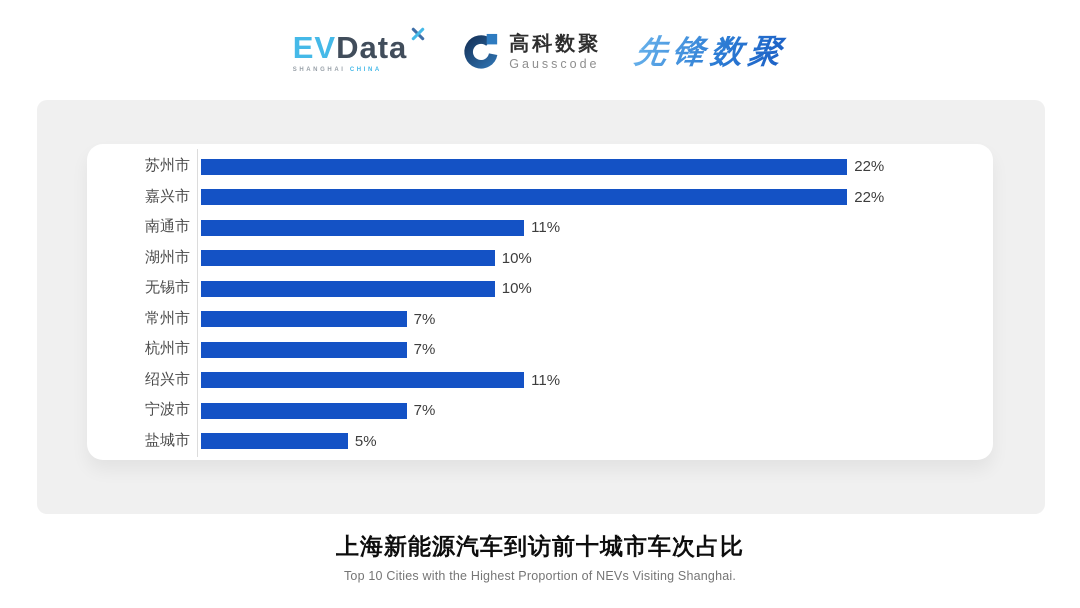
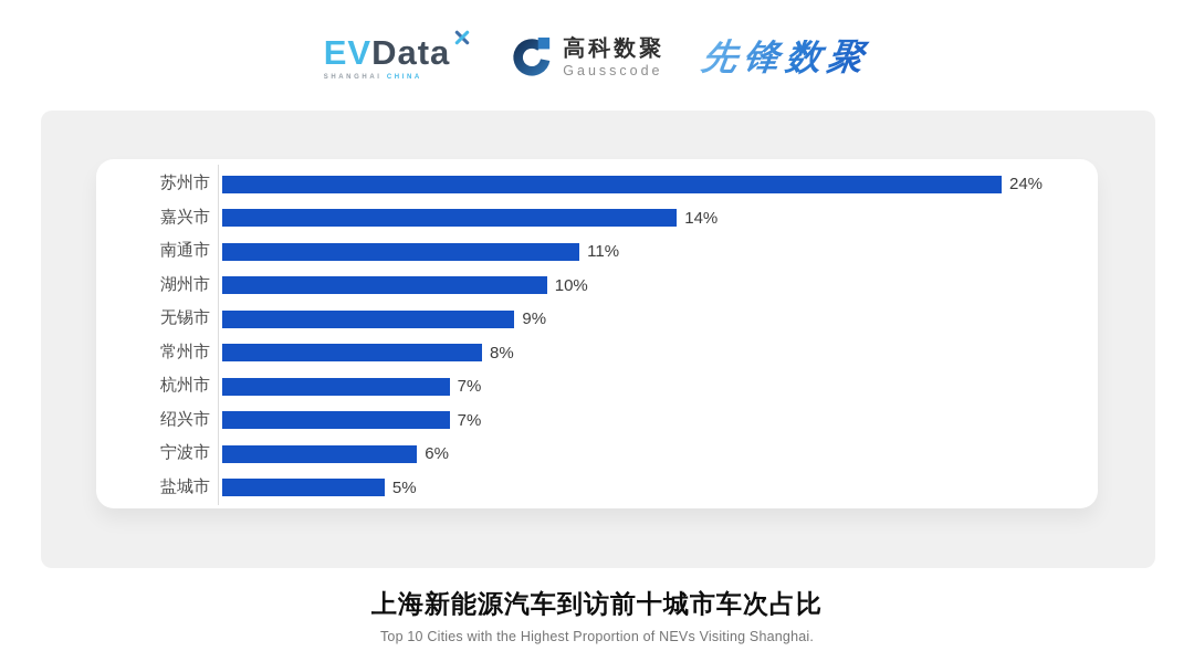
苏州市: 22% -> 24%
嘉兴市: 22% -> 14%
无锡市: 10% -> 9%
常州市: 7% -> 8%
绍兴市: 11% -> 7%
宁波市: 7% -> 6%
